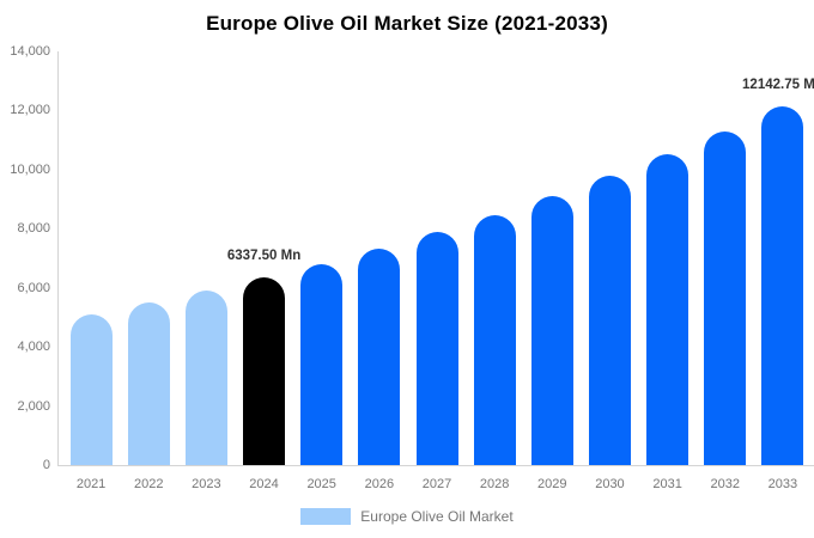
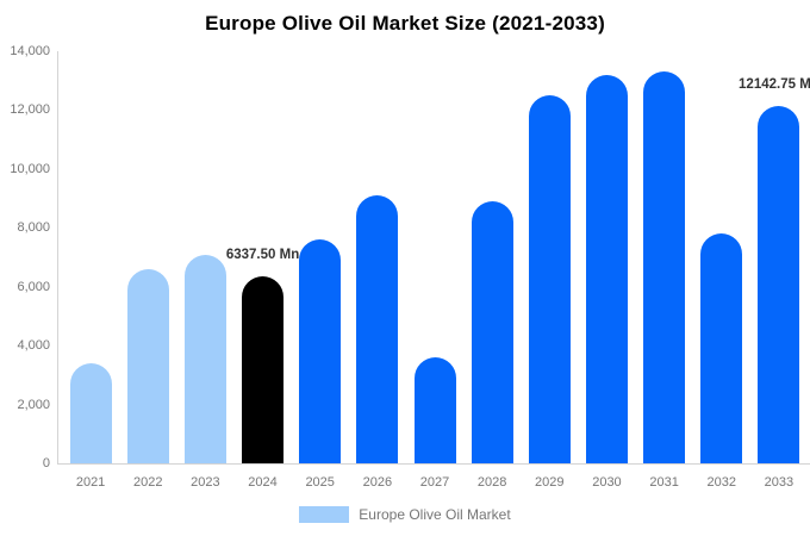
2021: 5100 -> 3400
2022: 5500 -> 6600
2023: 5900 -> 7100
2025: 6800 -> 7600
2026: 7300 -> 9100
2027: 7900 -> 3600
2028: 8500 -> 8900
2029: 9100 -> 12500
2030: 9800 -> 13200
2031: 10500 -> 13300
2032: 11300 -> 7800
